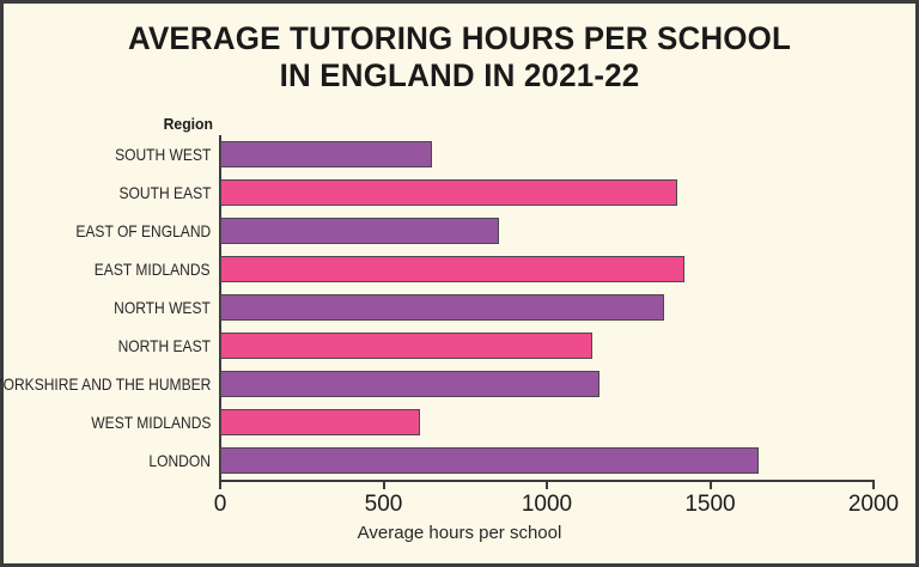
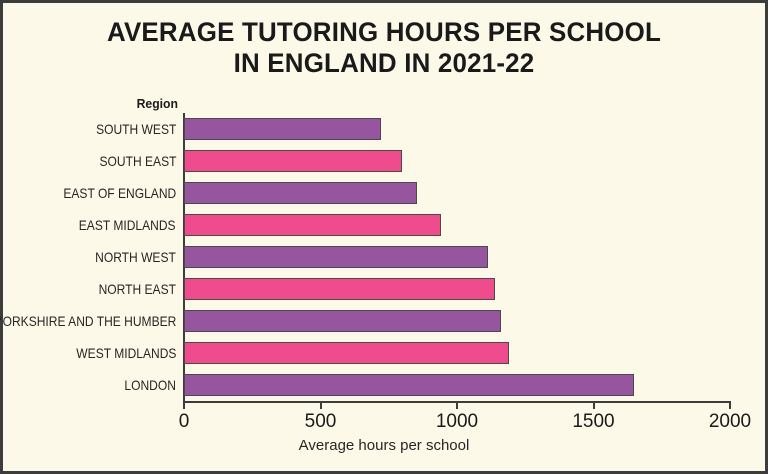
SOUTH WEST: 650 -> 720
SOUTH EAST: 1400 -> 800
EAST MIDLANDS: 1420 -> 940
NORTH WEST: 1360 -> 1120
WEST MIDLANDS: 610 -> 1190
